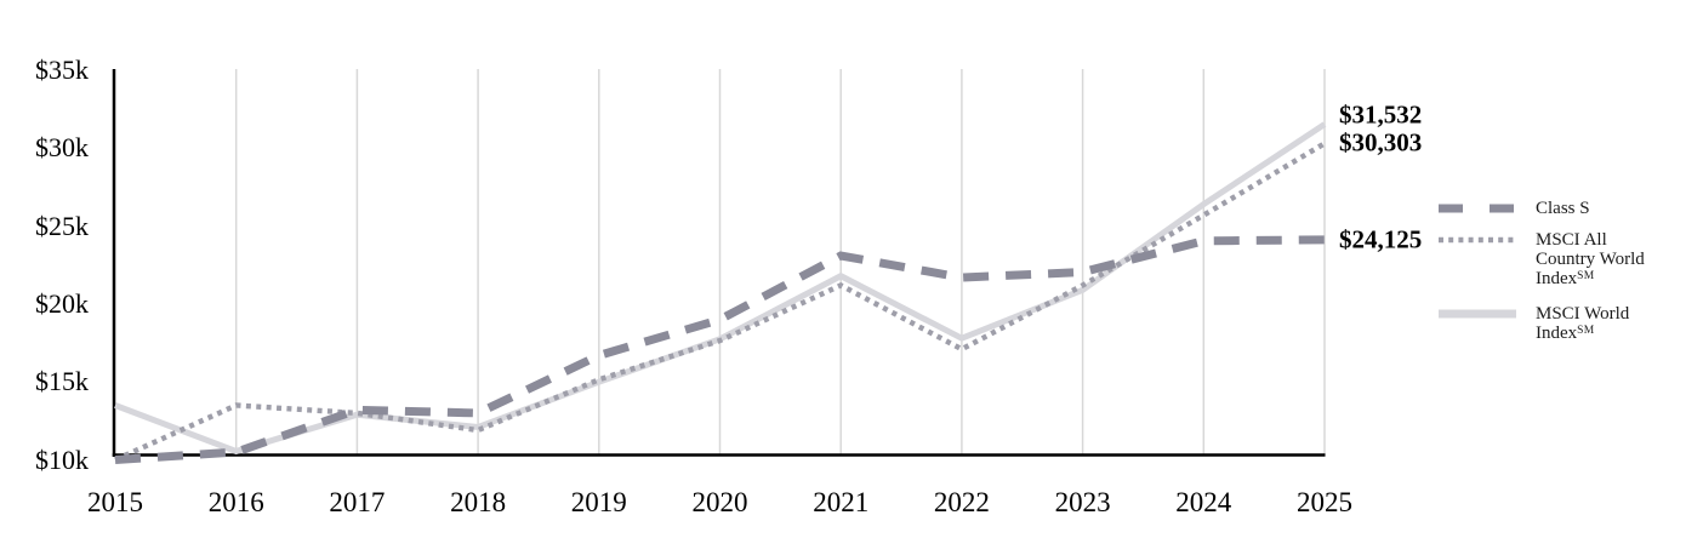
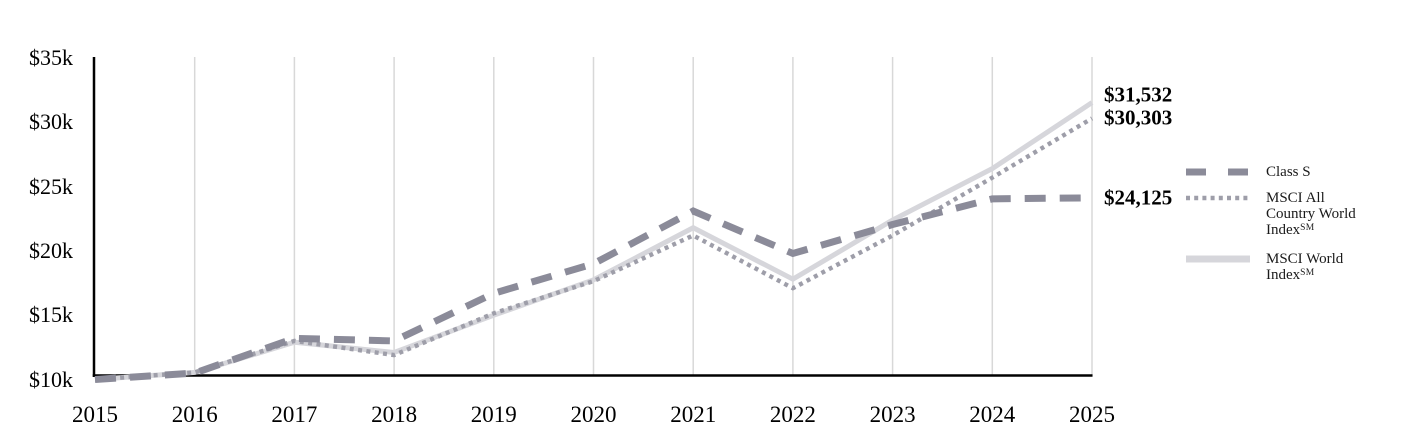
MSCI World Index/2015: $13.5k -> $10.0k
MSCI All Country World Index/2016: $13.5k -> $10.6k
Class S/2022: $21.7k -> $19.8k
MSCI World Index/2023: $20.9k -> $22.4k
